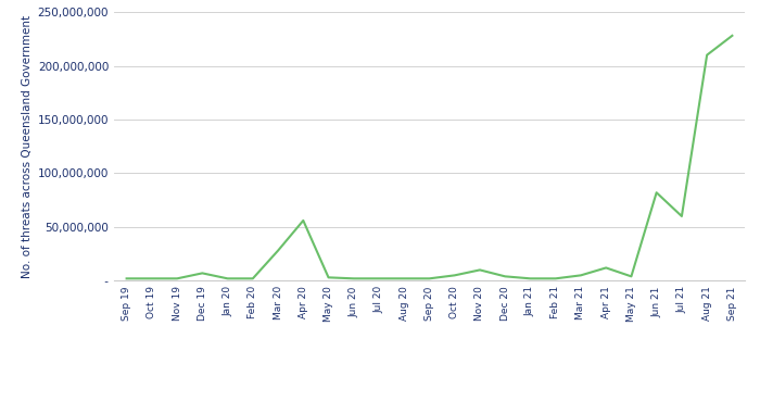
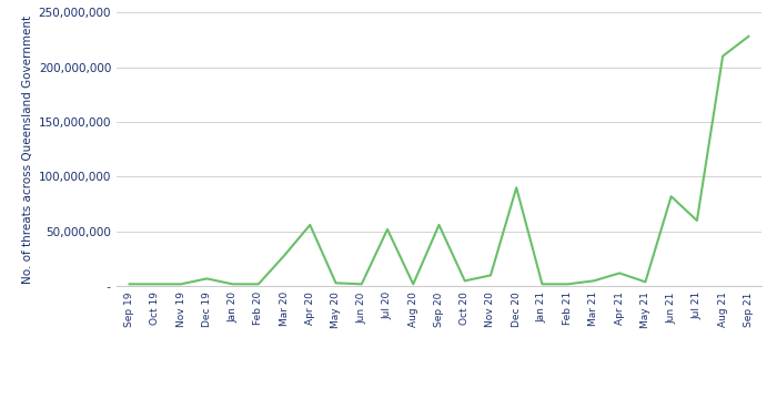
Jul 20: 2,000,000 -> 52,000,000
Sep 20: 2,000,000 -> 56,000,000
Dec 20: 4,000,000 -> 90,000,000
